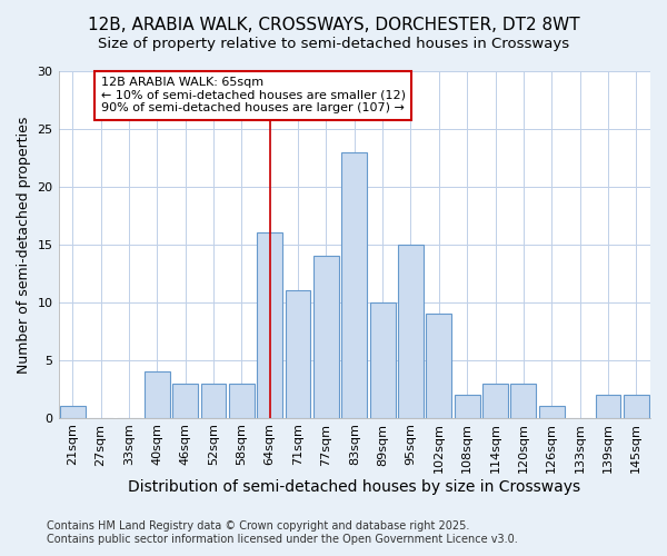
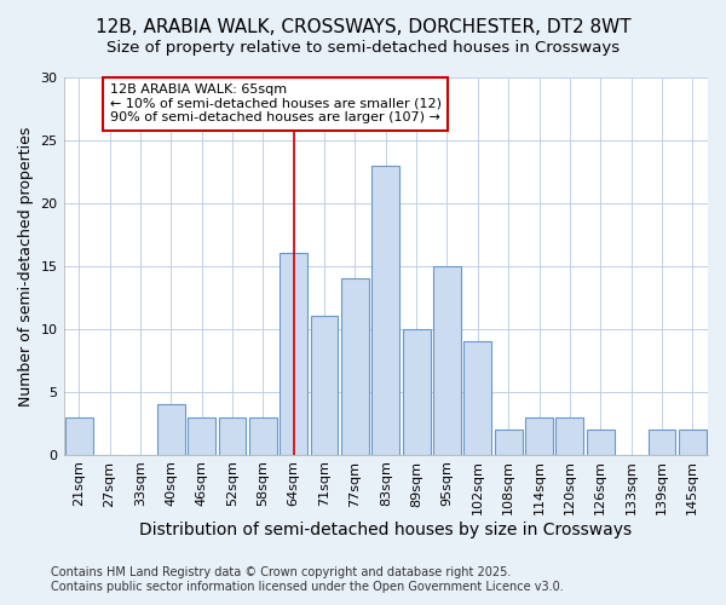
21sqm: 1 -> 3
126sqm: 1 -> 2
